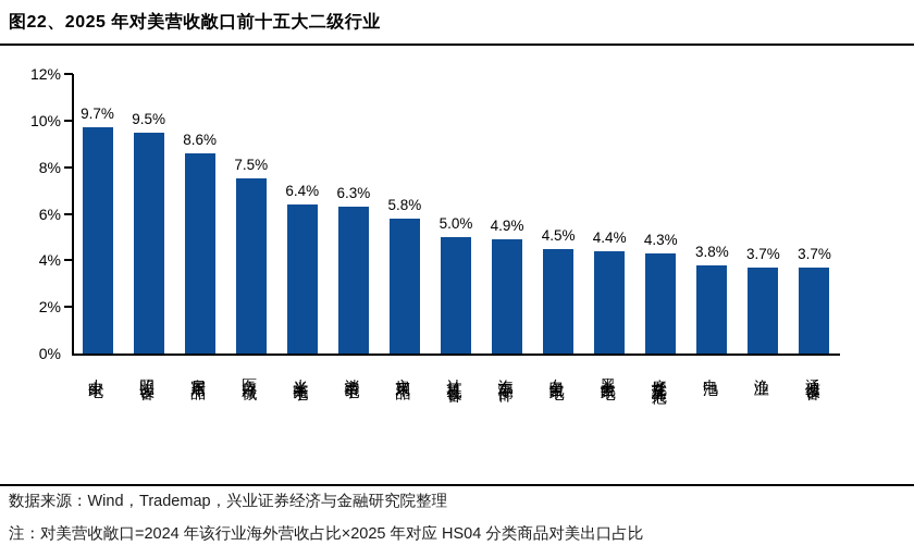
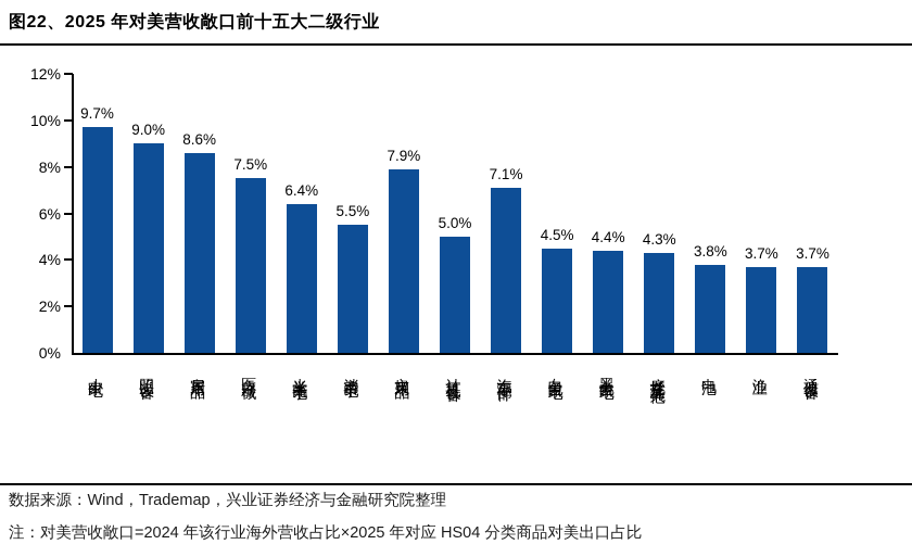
照明设备: 9.5% -> 9.0%
消费电子: 6.3% -> 5.5%
文娱用品: 5.8% -> 7.9%
汽车零部件: 4.9% -> 7.1%
